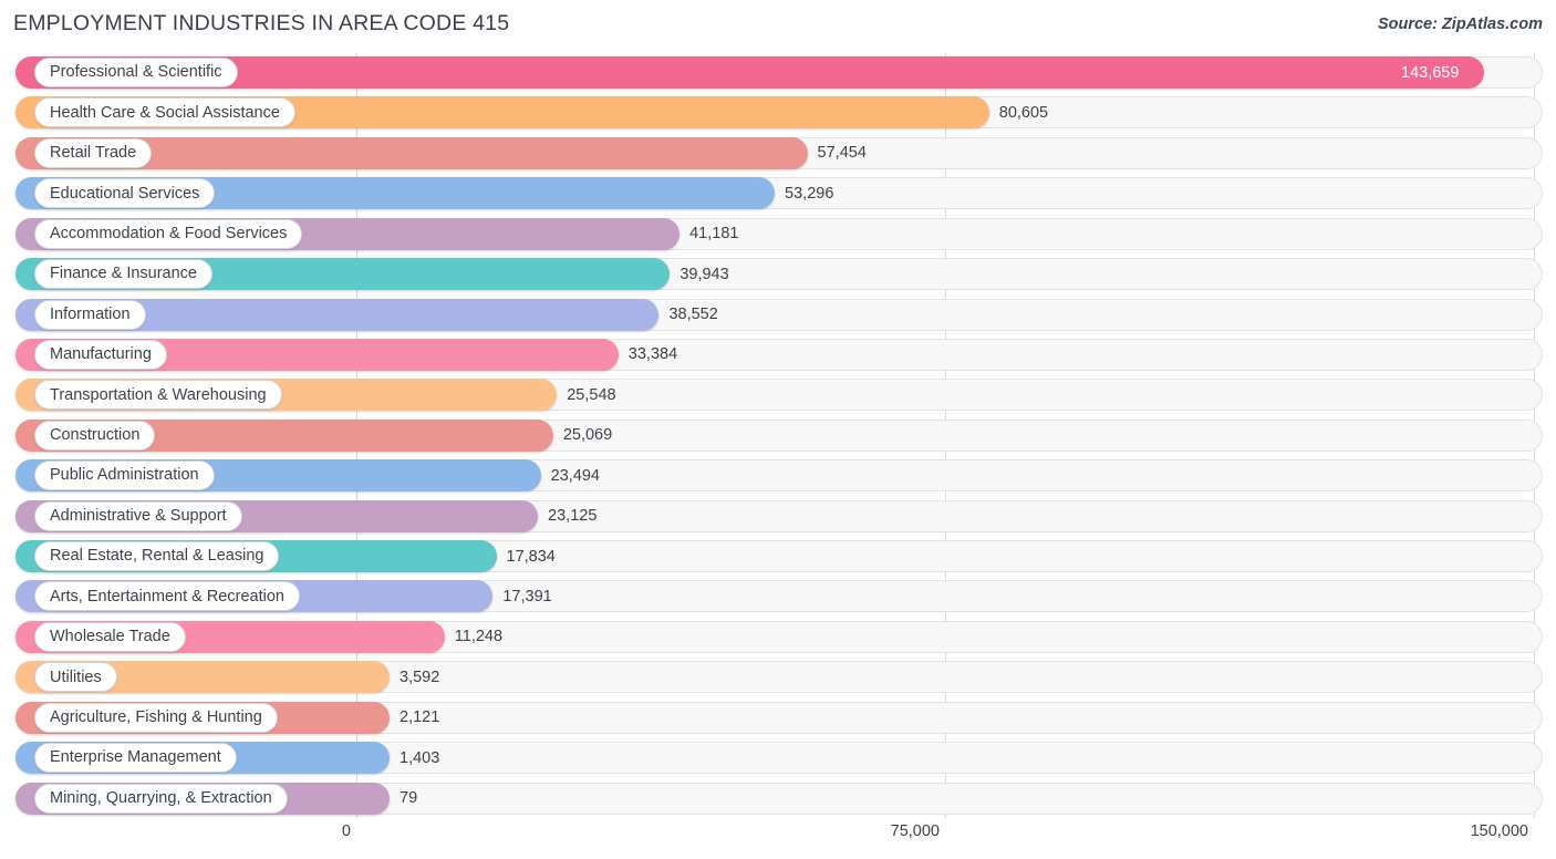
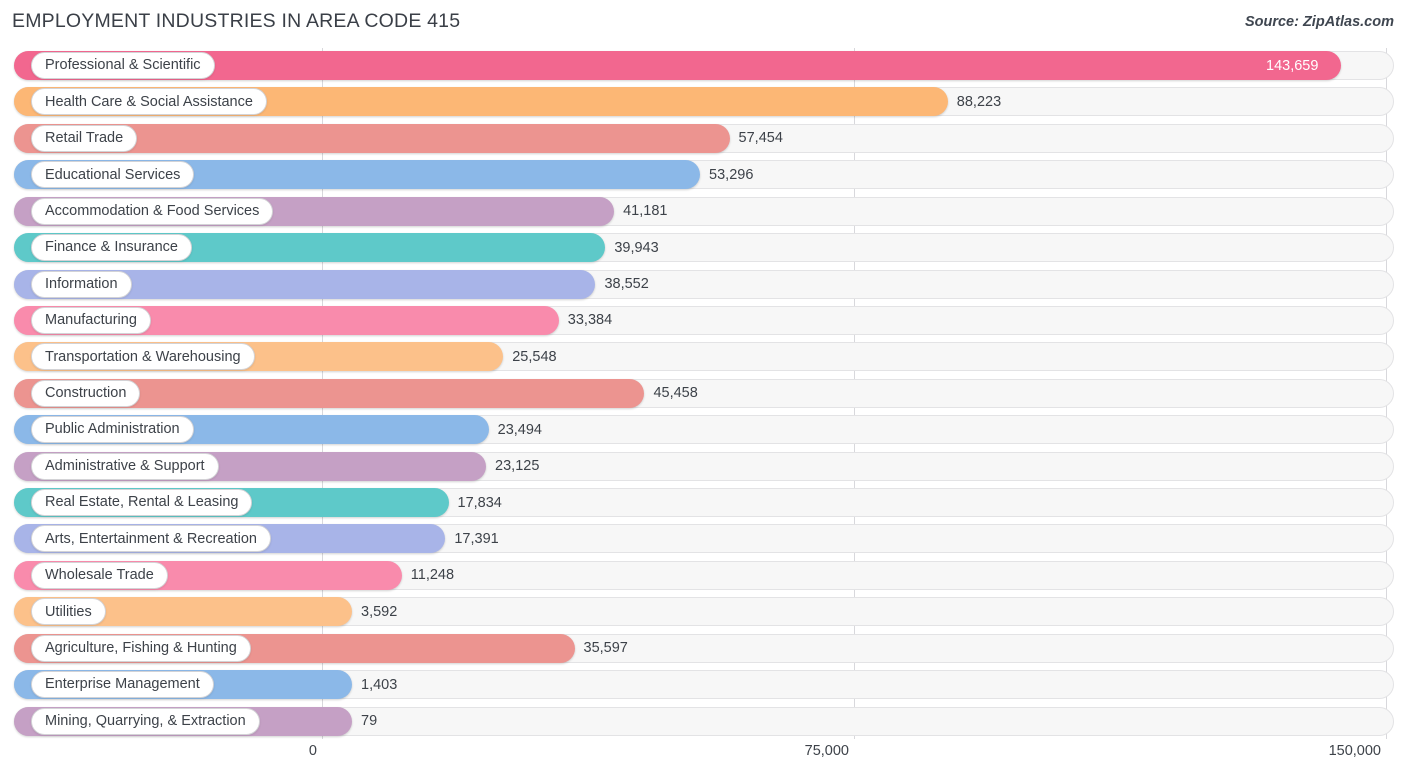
Health Care & Social Assistance: 80,605 -> 88,223
Construction: 25,069 -> 45,458
Agriculture, Fishing & Hunting: 2,121 -> 35,597
